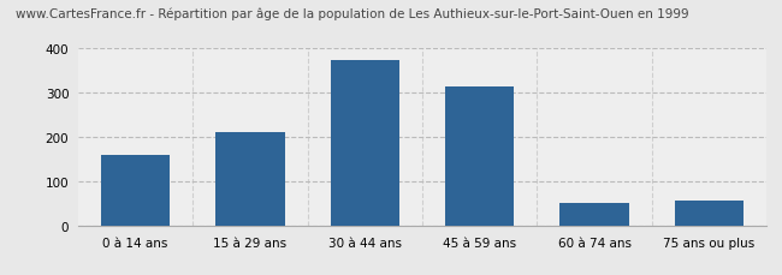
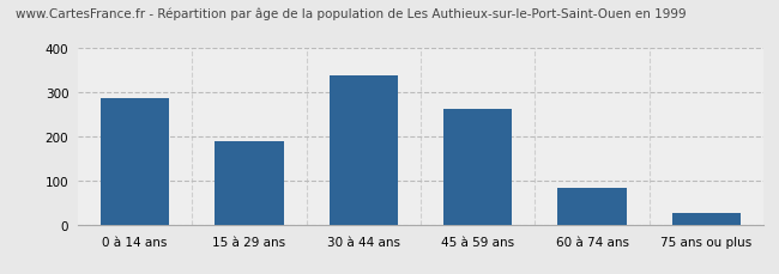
0 à 14 ans: 160 -> 288
15 à 29 ans: 210 -> 190
30 à 44 ans: 375 -> 338
45 à 59 ans: 315 -> 262
60 à 74 ans: 50 -> 83
75 ans ou plus: 55 -> 25
